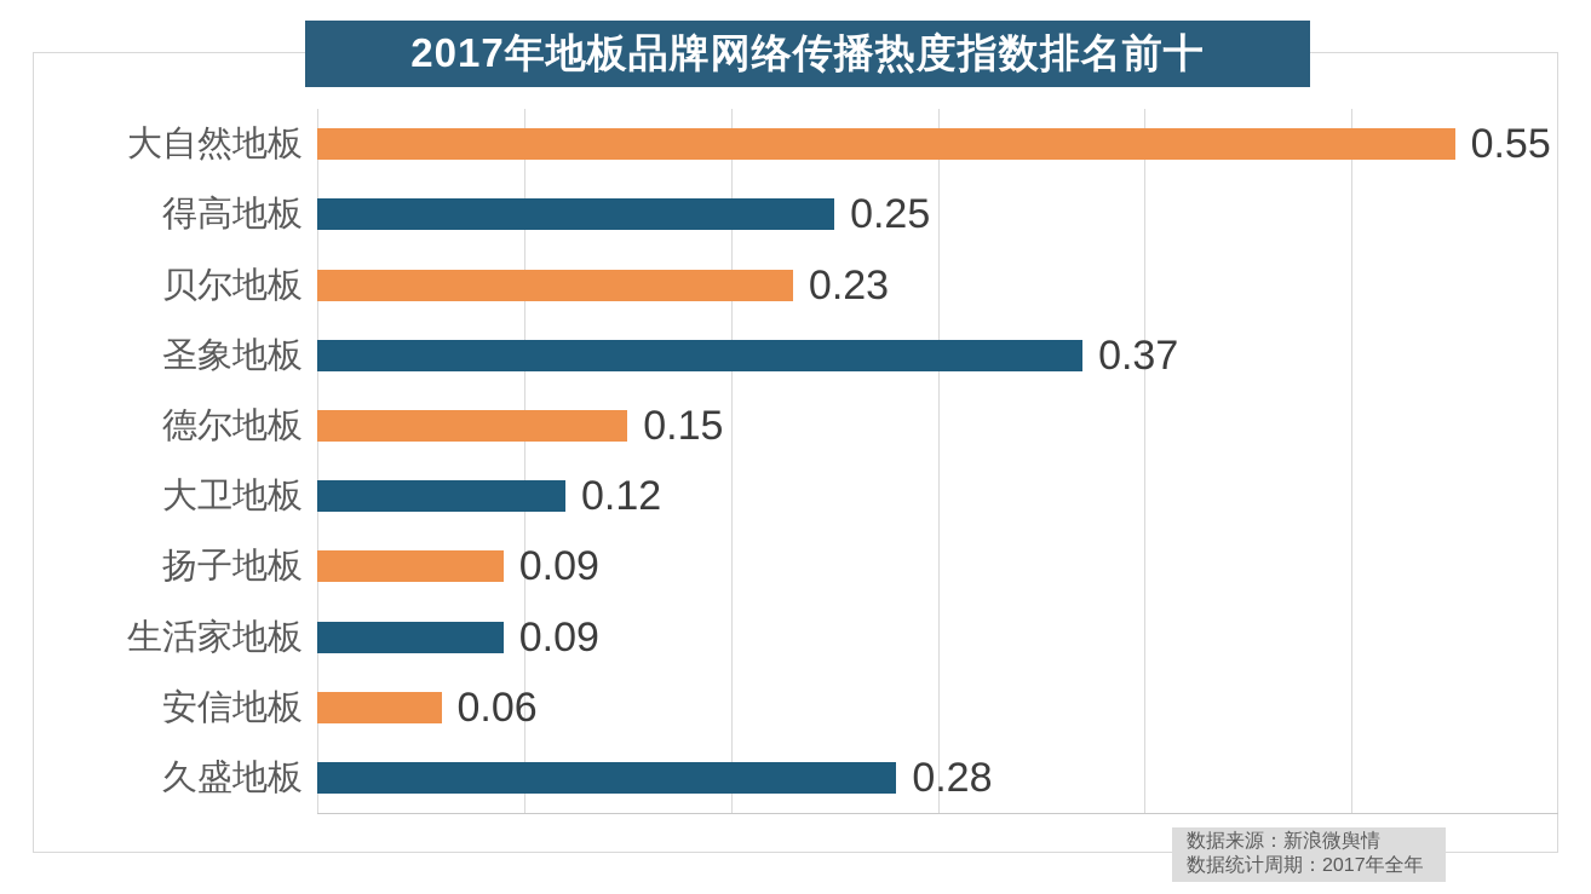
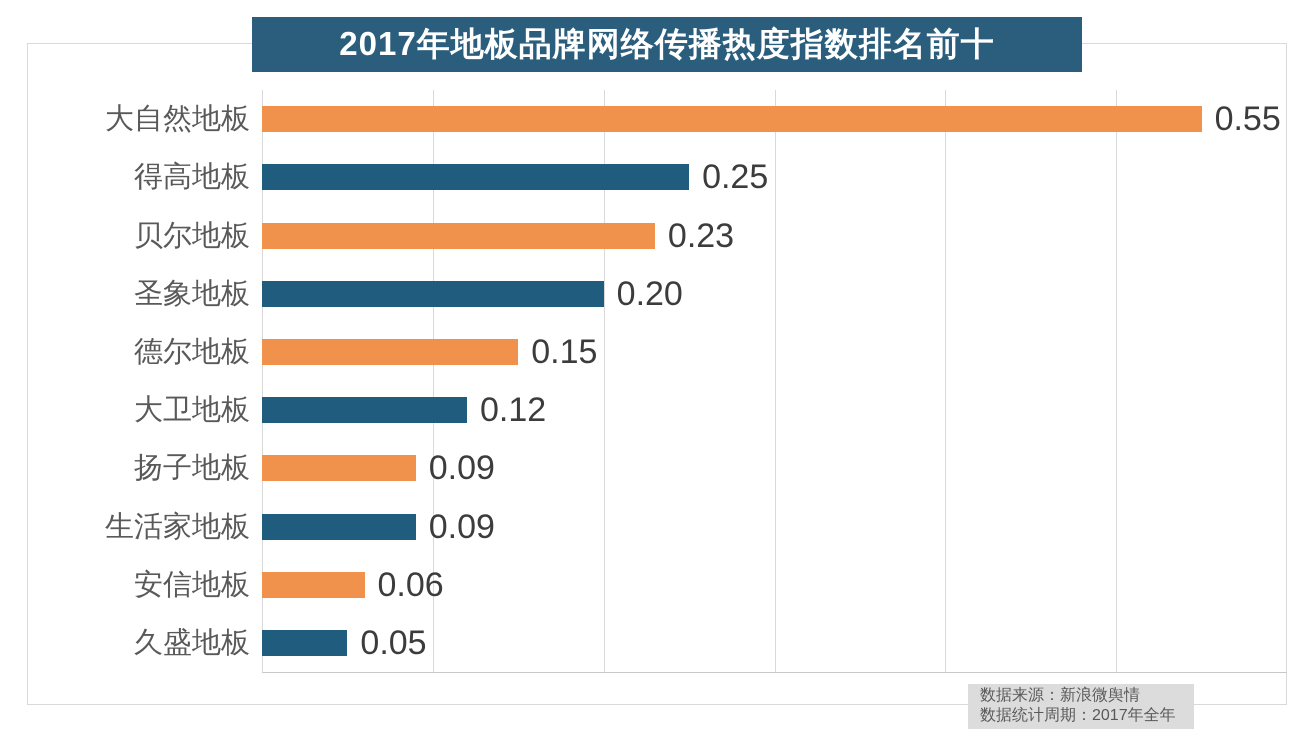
圣象地板: 0.37 -> 0.20
久盛地板: 0.28 -> 0.05
